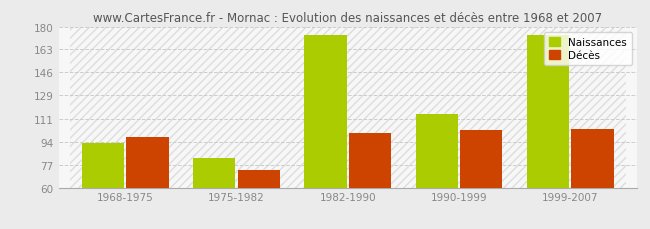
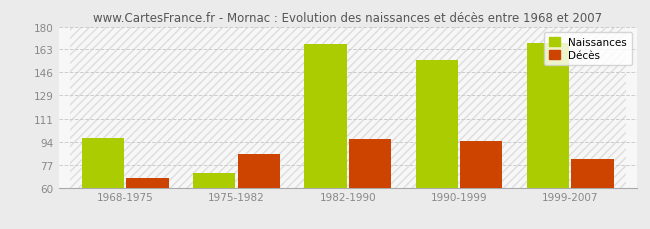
Naissances/1968-1975: 93 -> 97
Décès/1968-1975: 98 -> 67
Naissances/1975-1982: 82 -> 71
Décès/1975-1982: 73 -> 85
Naissances/1982-1990: 174 -> 167
Décès/1982-1990: 101 -> 96
Naissances/1990-1999: 115 -> 155
Décès/1990-1999: 103 -> 95
Naissances/1999-2007: 174 -> 168
Décès/1999-2007: 104 -> 81
